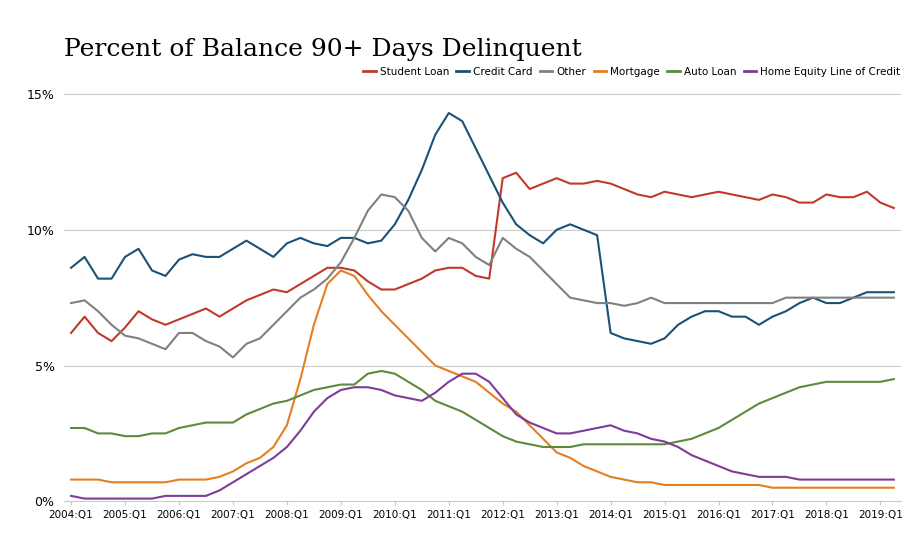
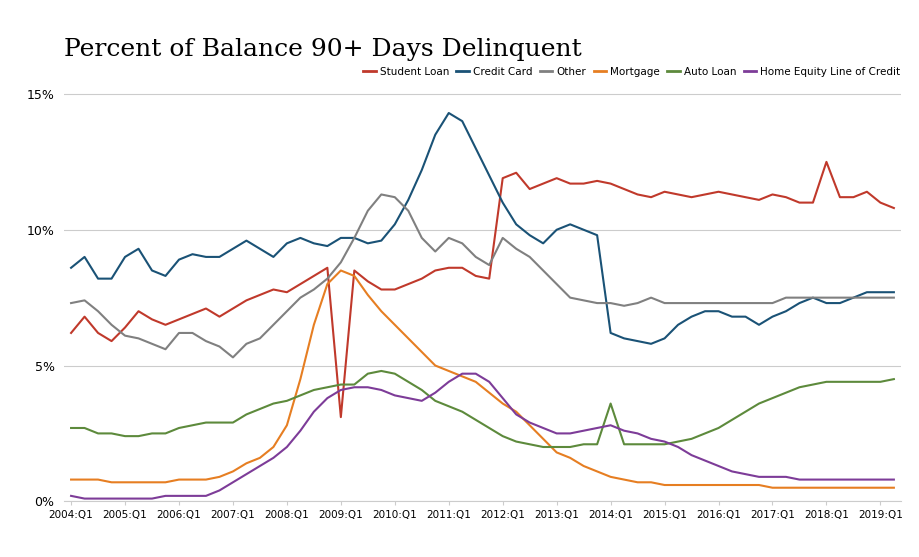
Student Loan/2009:Q1: 8.6% -> 3.1%
Auto Loan/2014:Q1: 2.1% -> 3.6%
Student Loan/2018:Q1: 11.3% -> 12.5%
